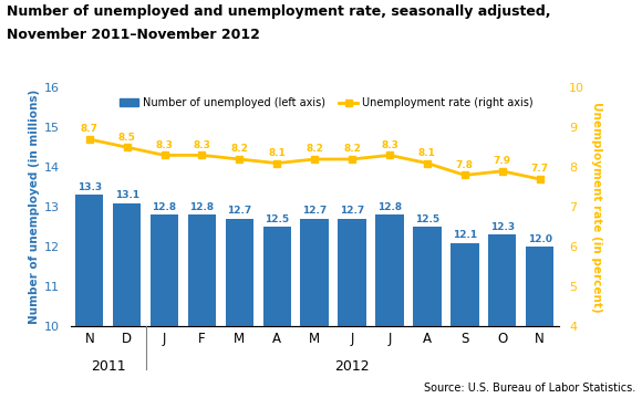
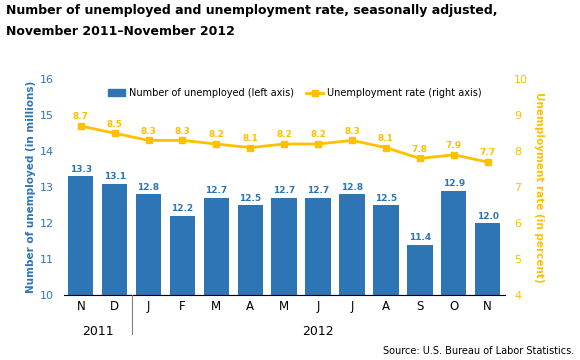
Number of unemployed (left axis)/F: 12.8 -> 12.2
Number of unemployed (left axis)/S: 12.1 -> 11.4
Number of unemployed (left axis)/O: 12.3 -> 12.9
